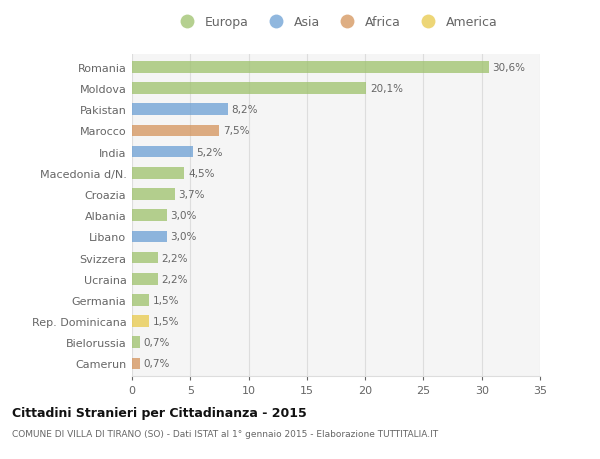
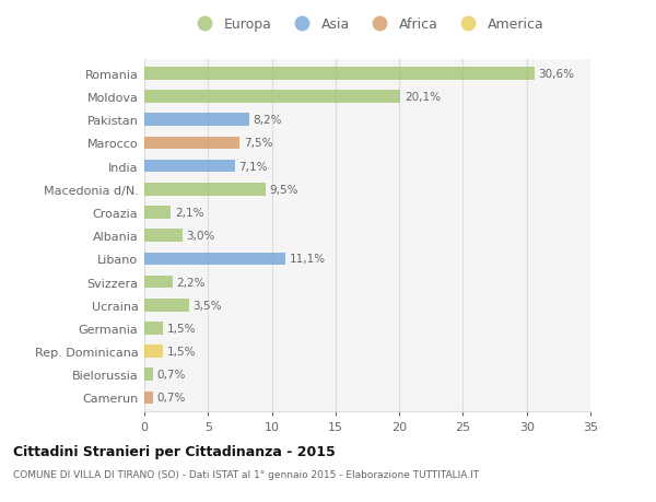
India: 5,2% -> 7,1%
Macedonia d/N.: 4,5% -> 9,5%
Croazia: 3,7% -> 2,1%
Libano: 3,0% -> 11,1%
Ucraina: 2,2% -> 3,5%
